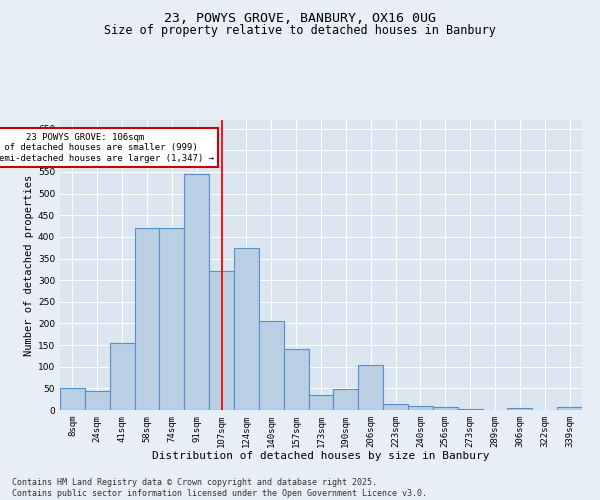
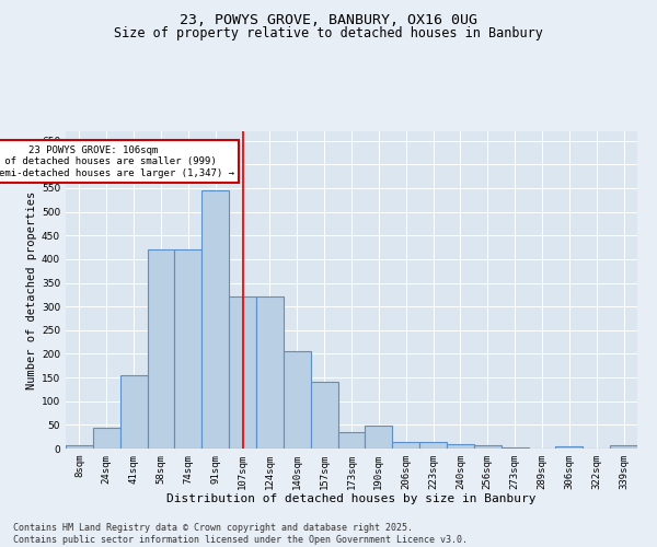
8sqm: 50 -> 8
124sqm: 375 -> 320
206sqm: 105 -> 13
